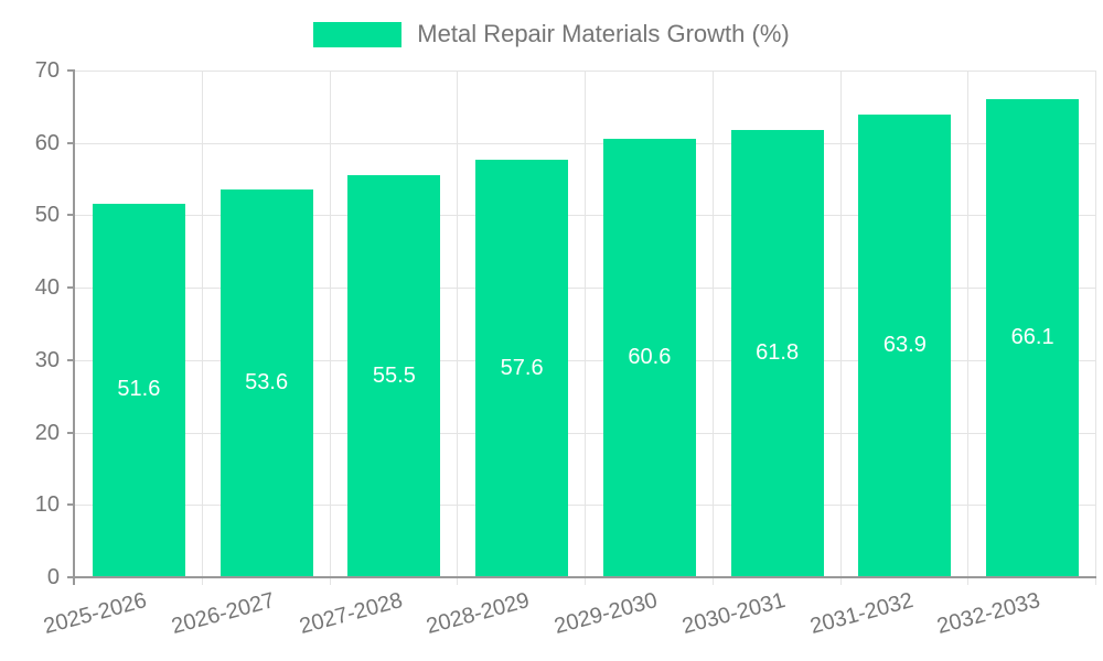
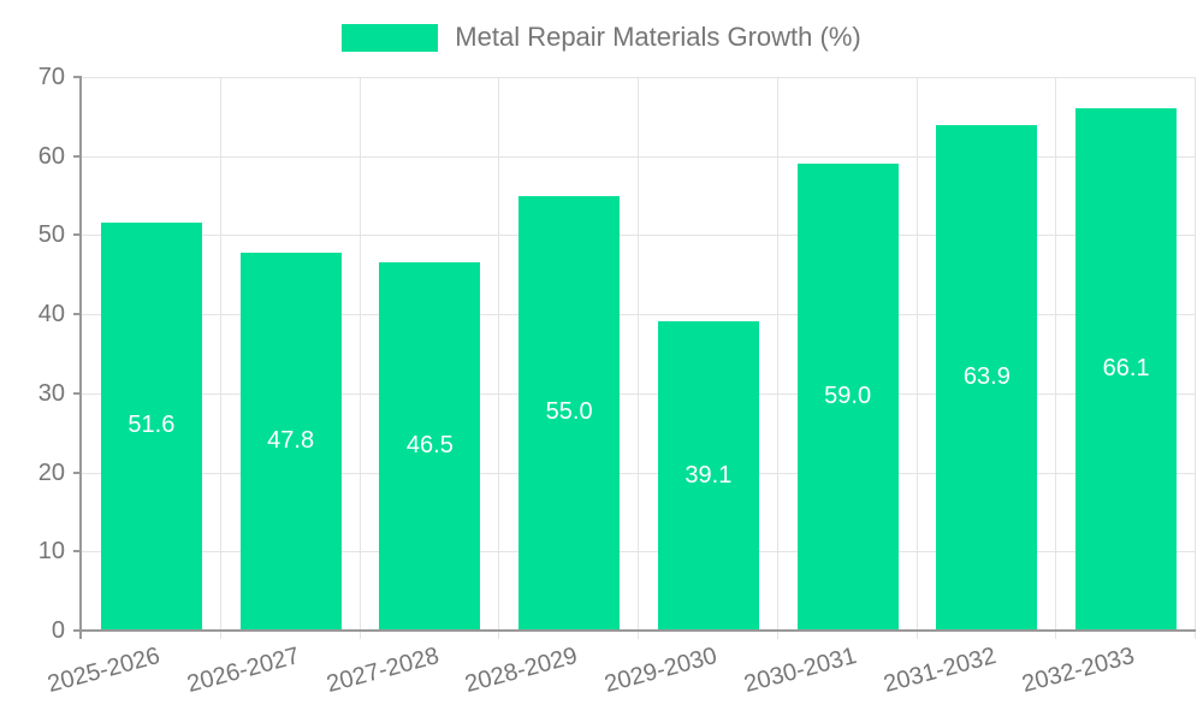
2026-2027: 53.6 -> 47.8
2027-2028: 55.5 -> 46.5
2028-2029: 57.6 -> 55.0
2029-2030: 60.6 -> 39.1
2030-2031: 61.8 -> 59.0
